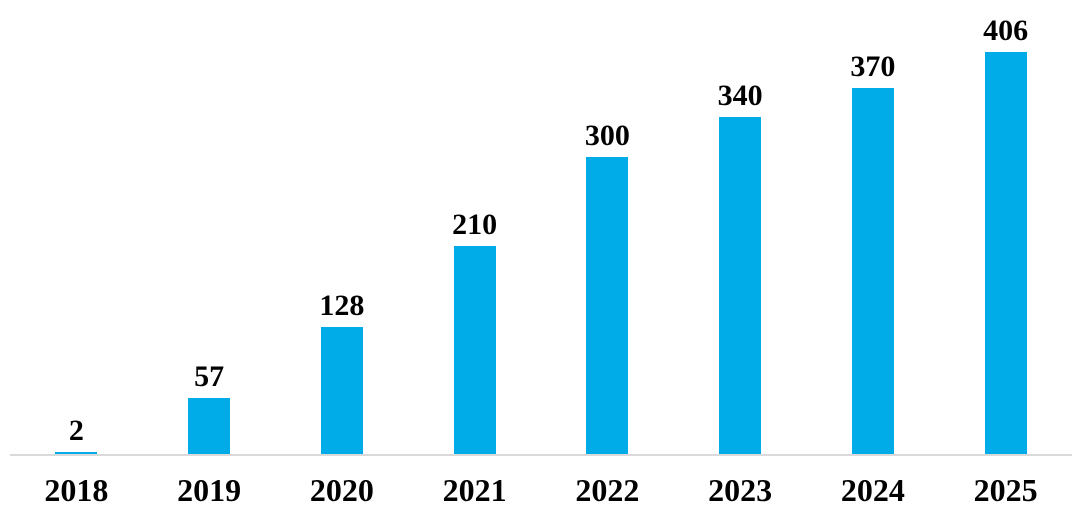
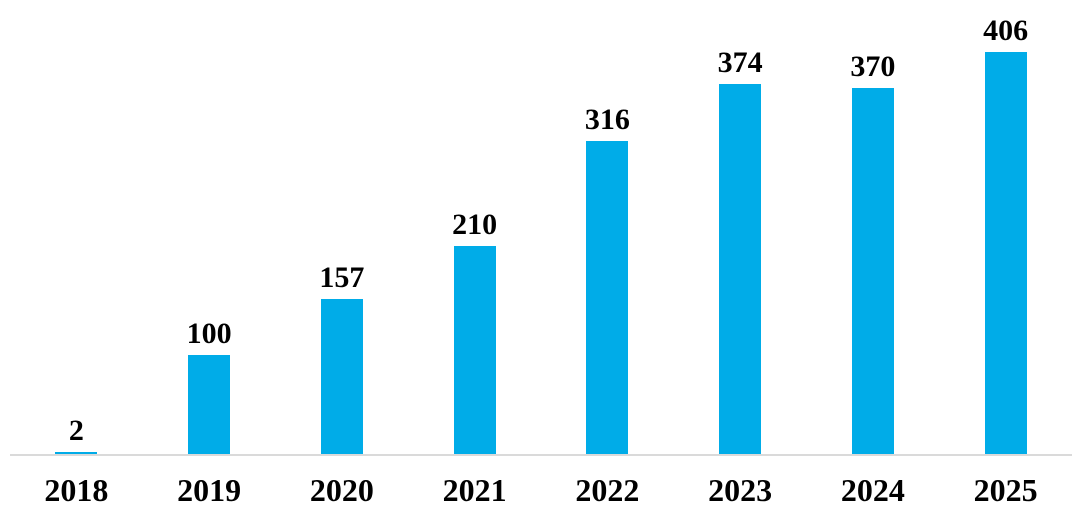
2019: 57 -> 100
2020: 128 -> 157
2022: 300 -> 316
2023: 340 -> 374
